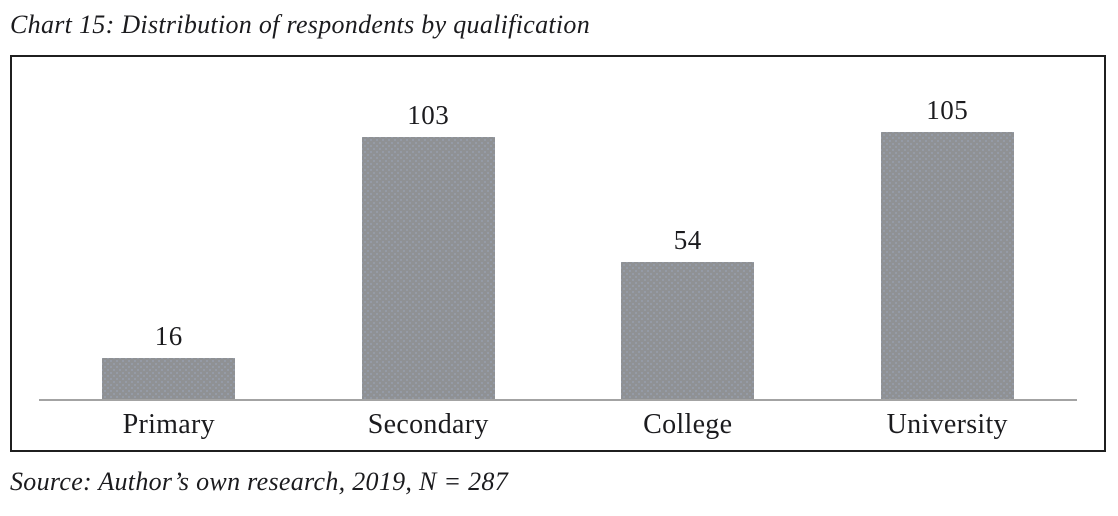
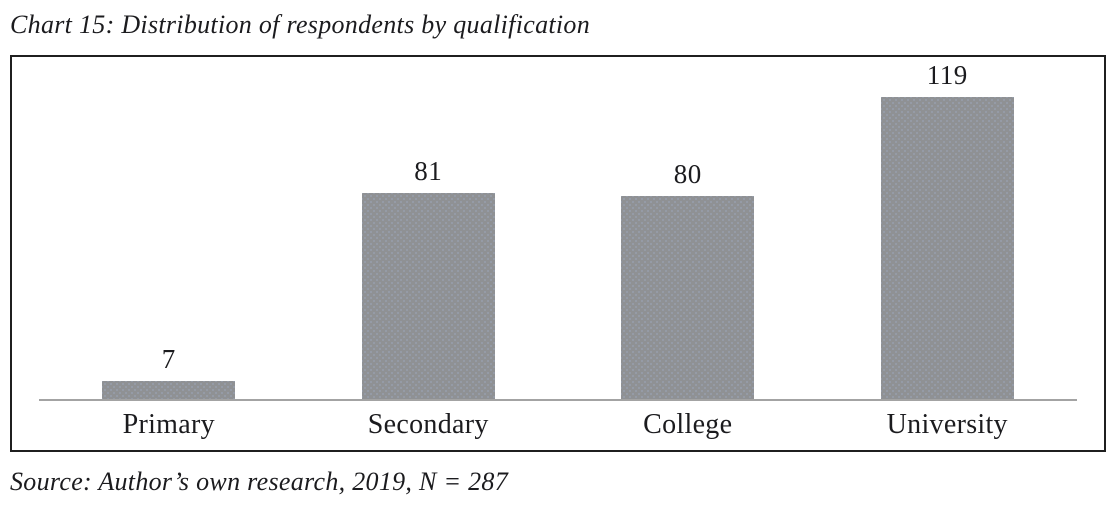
Primary: 16 -> 7
Secondary: 103 -> 81
College: 54 -> 80
University: 105 -> 119
